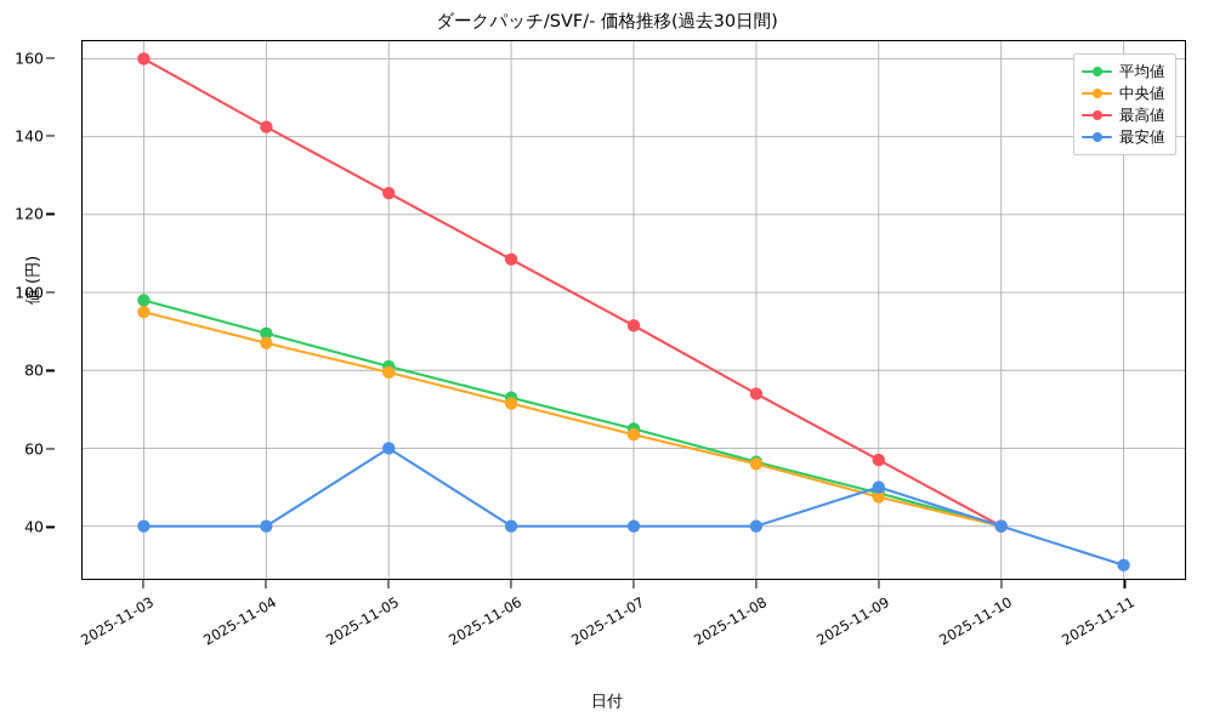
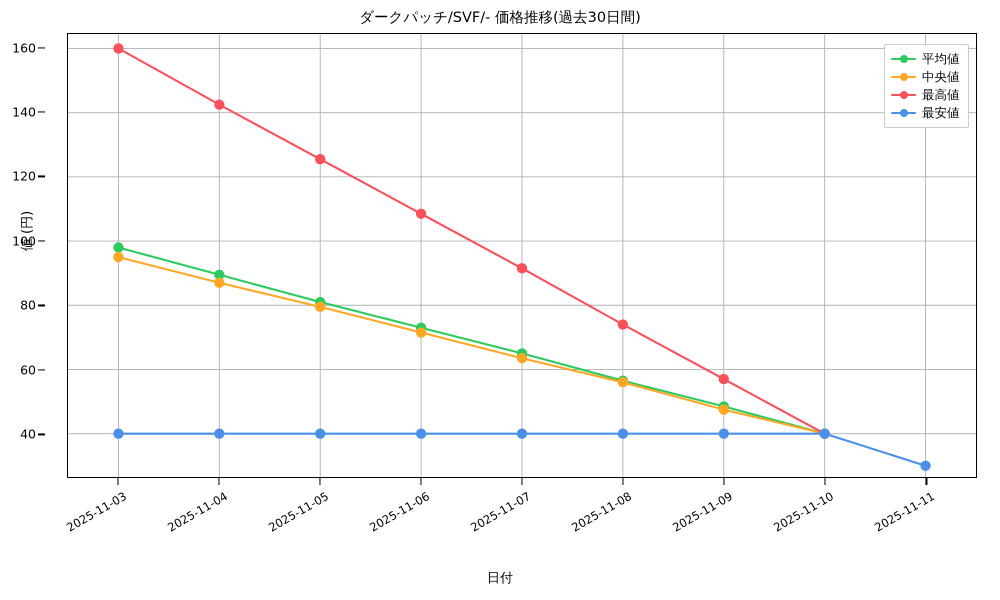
最安値/2025-11-05: 60 -> 40
最安値/2025-11-09: 50 -> 40
